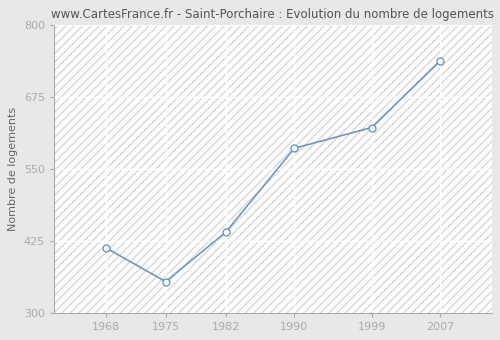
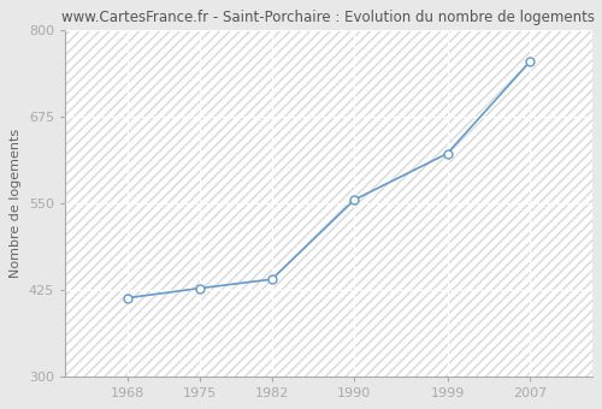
1975: 354 -> 427
1990: 586 -> 555
2007: 738 -> 755
